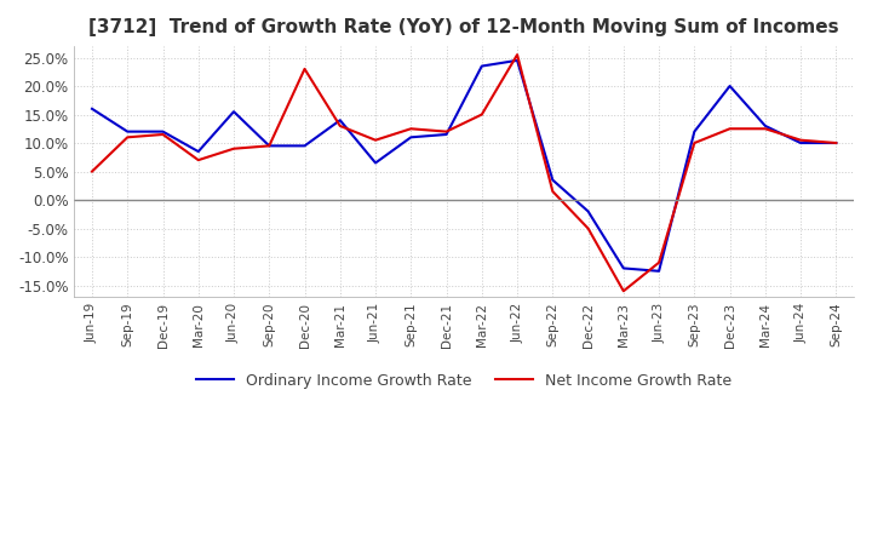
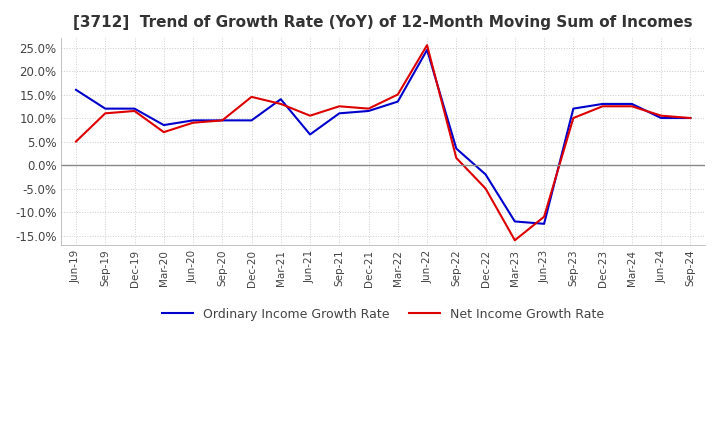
Ordinary Income Growth Rate/Jun-20: 15.5% -> 9.5%
Net Income Growth Rate/Dec-20: 23.0% -> 14.5%
Ordinary Income Growth Rate/Mar-22: 23.5% -> 13.5%
Ordinary Income Growth Rate/Dec-23: 20.0% -> 13.0%
